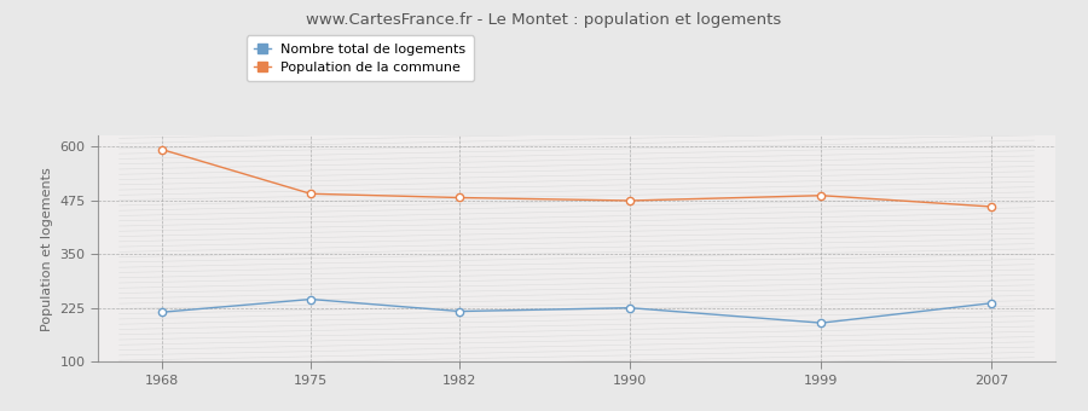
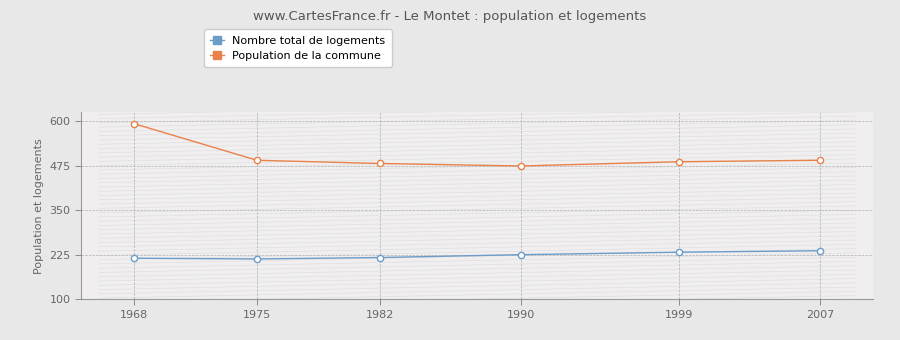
Nombre total de logements/1975: 245 -> 213
Nombre total de logements/1999: 190 -> 232
Population de la commune/2007: 460 -> 490
